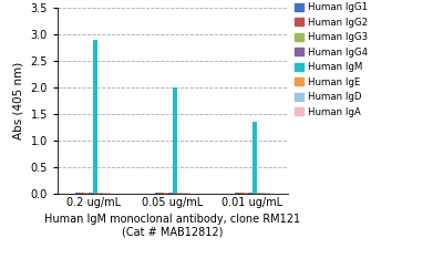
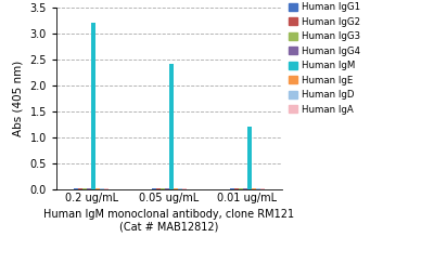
Human IgM/0.2 ug/mL: 2.90 -> 3.22
Human IgM/0.05 ug/mL: 2.00 -> 2.42
Human IgM/0.01 ug/mL: 1.35 -> 1.20
